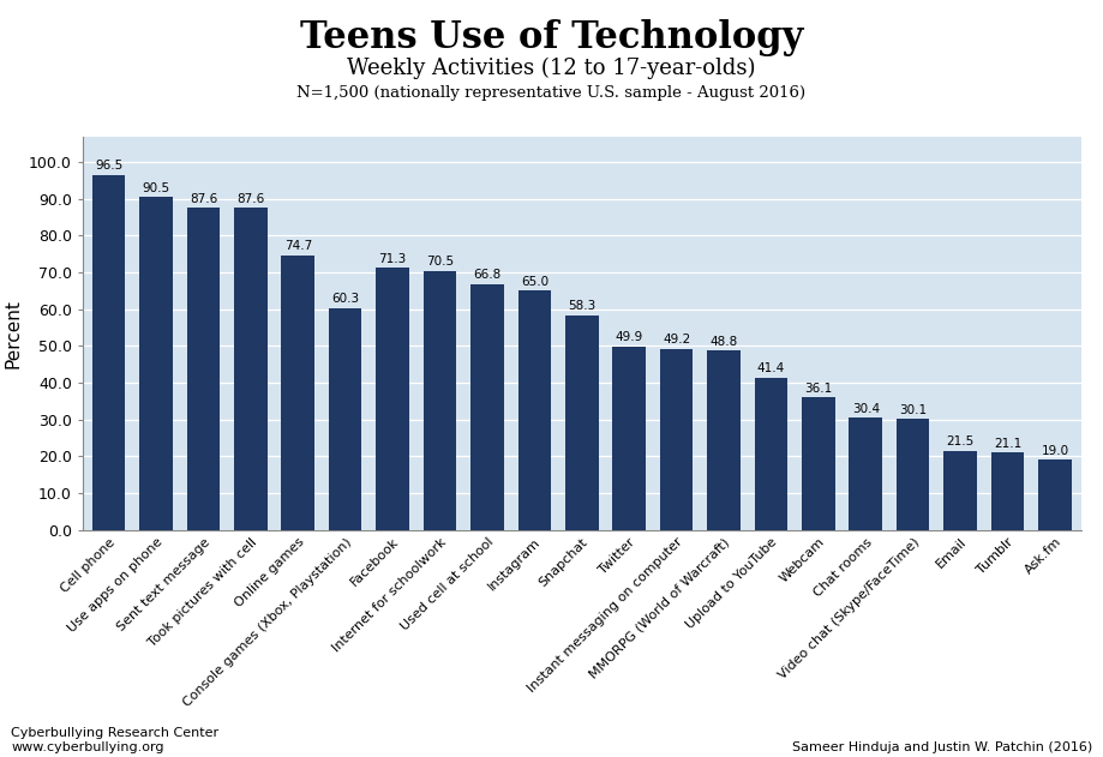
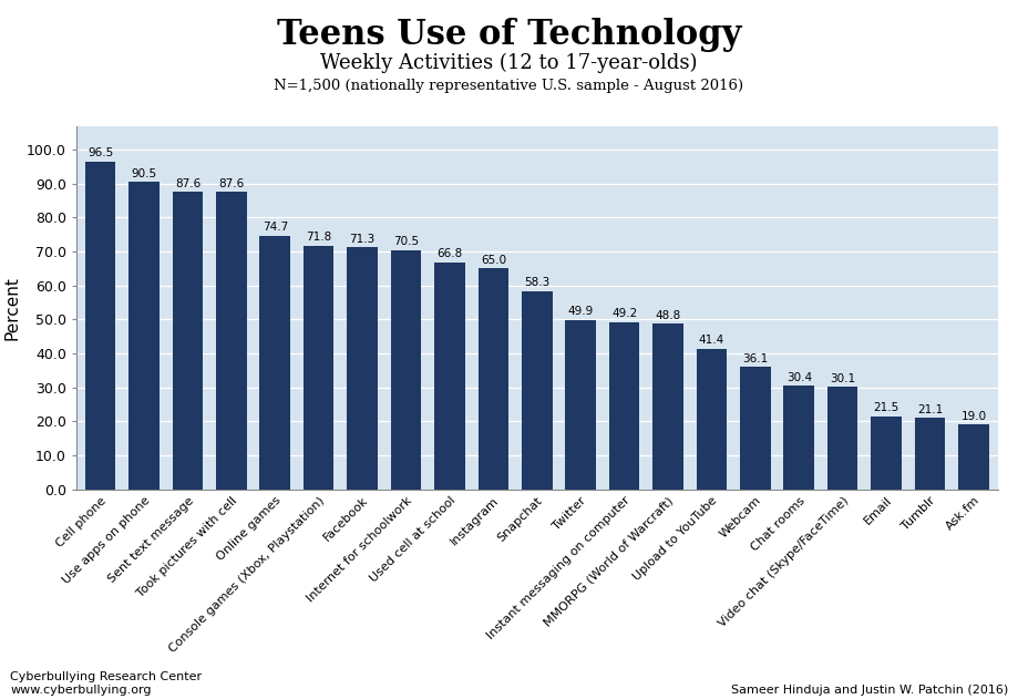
Console games (Xbox, Playstation): 60.3 -> 71.8
